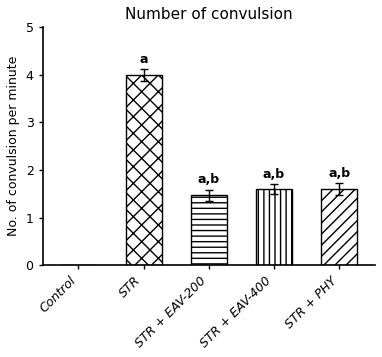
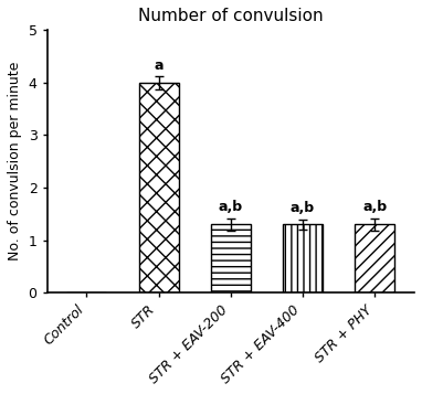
STR + EAV-200: 1.47 -> 1.30
STR + EAV-400: 1.60 -> 1.30
STR + PHY: 1.60 -> 1.30
